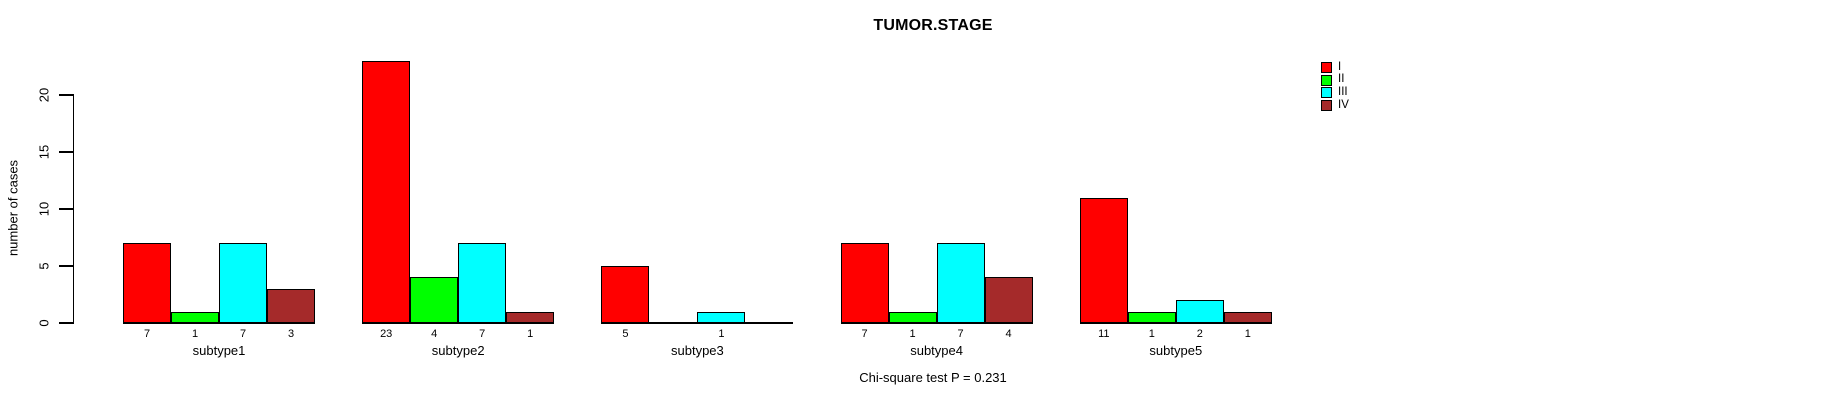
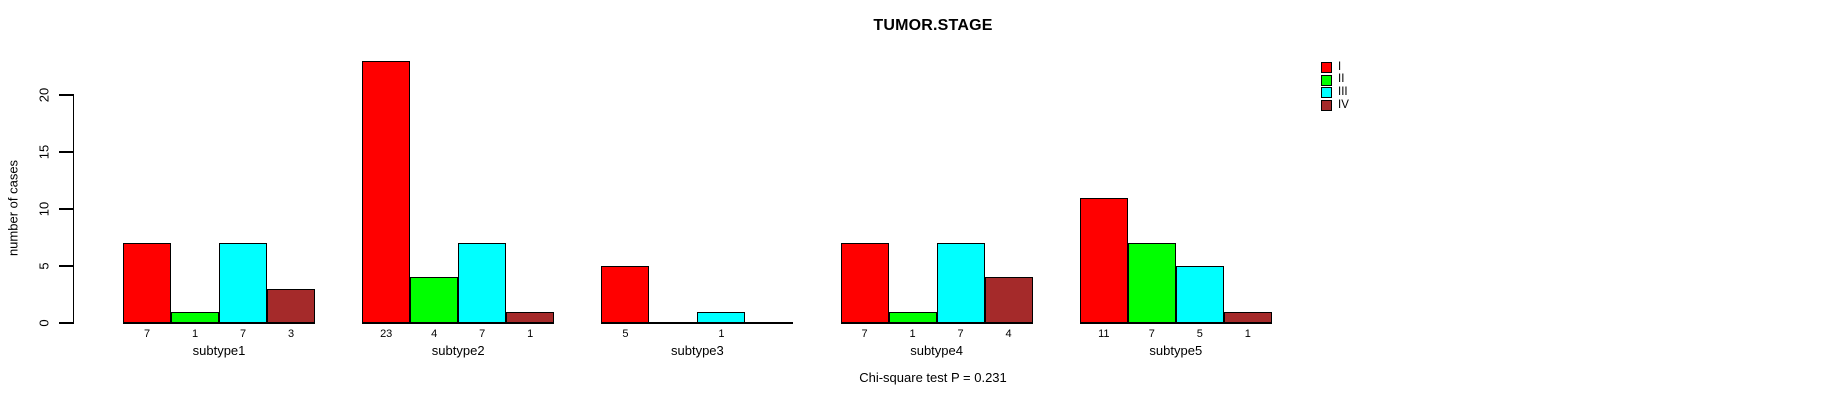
II/subtype5: 1 -> 7
III/subtype5: 2 -> 5
